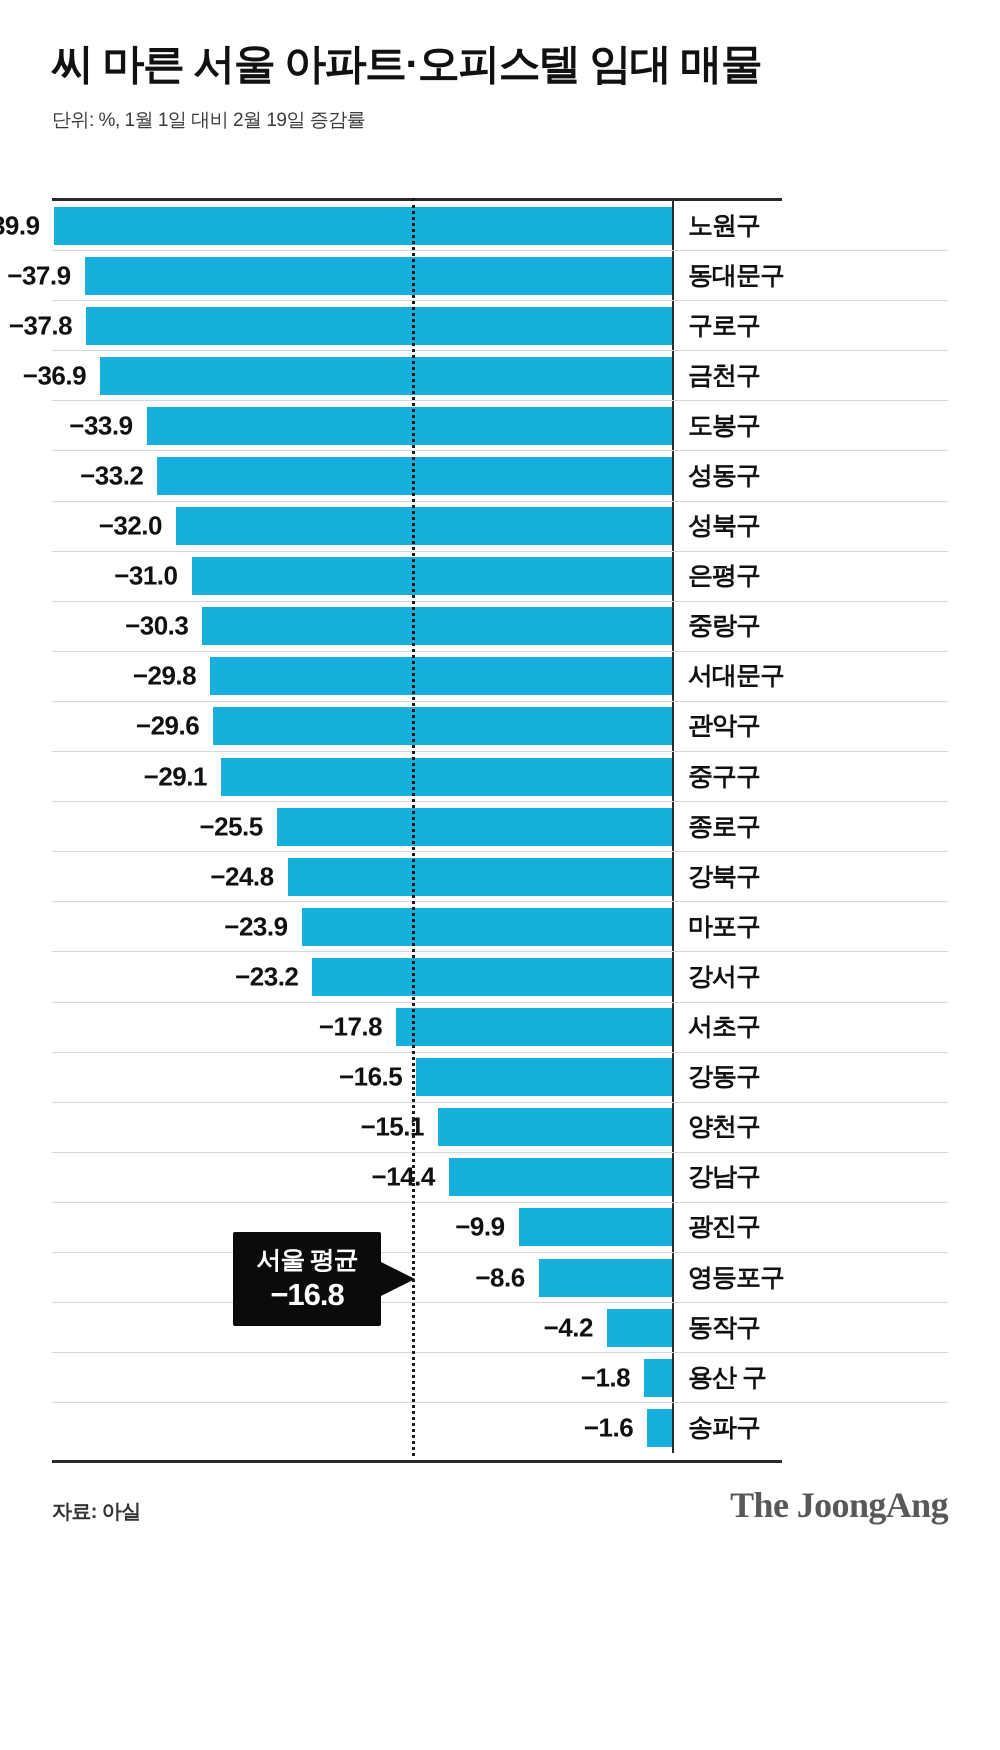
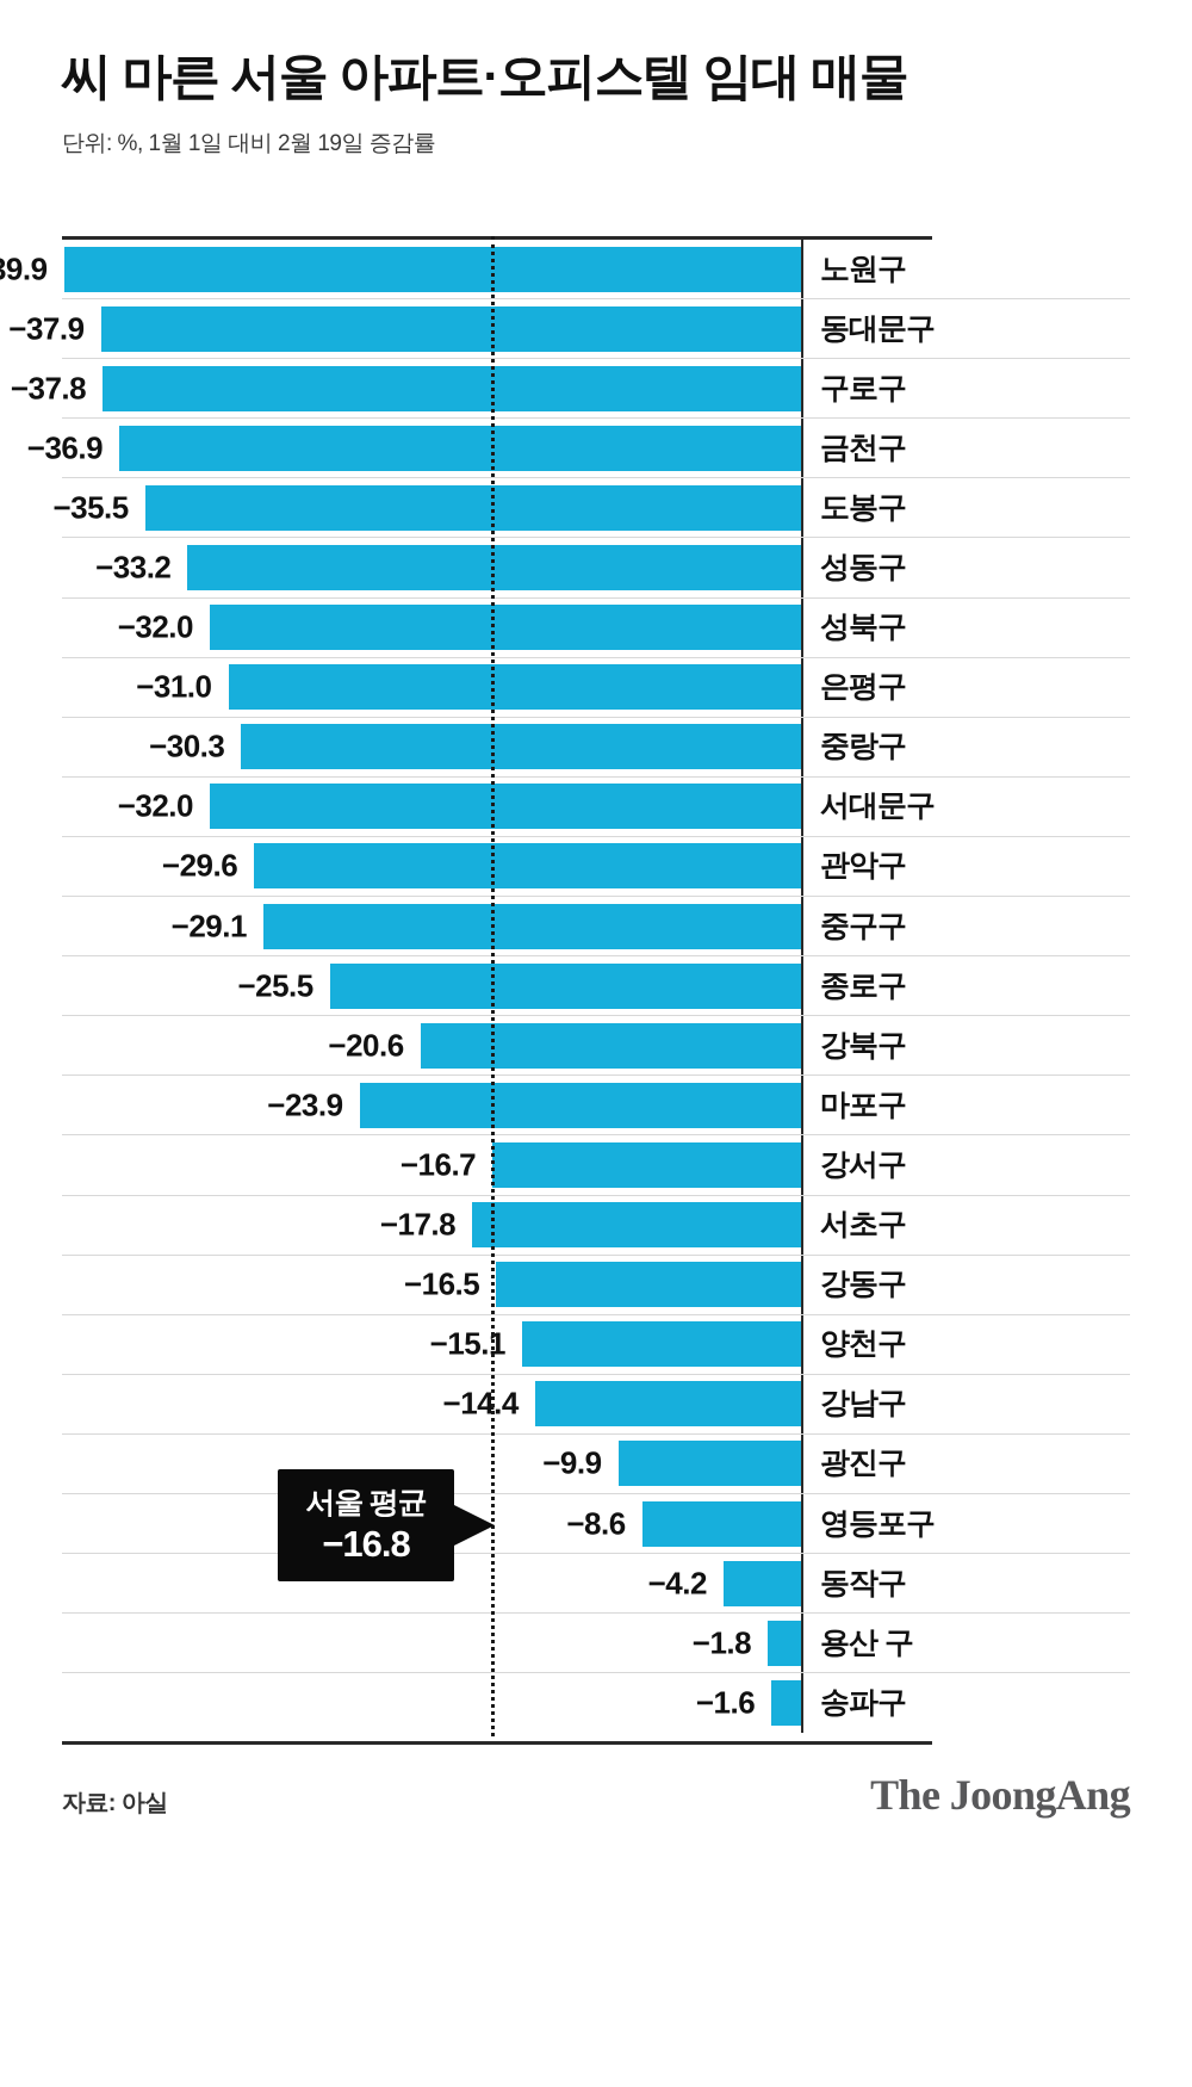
도봉구: −33.9 -> −35.5
서대문구: −29.8 -> −32.0
강북구: −24.8 -> −20.6
강서구: −23.2 -> −16.7
